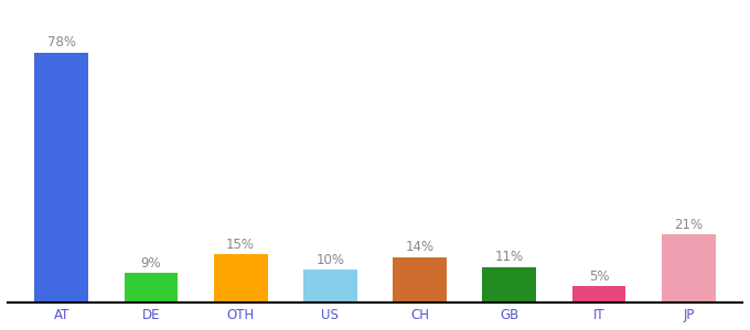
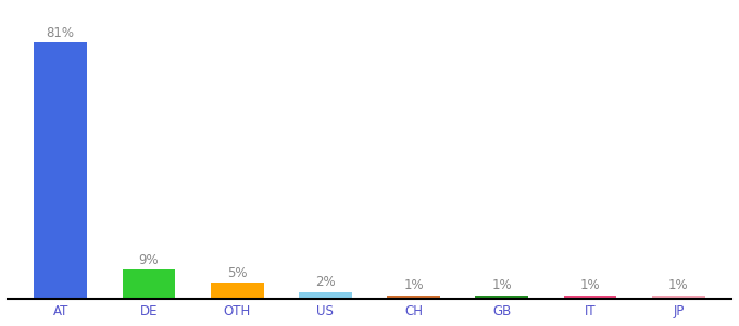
AT: 78% -> 81%
OTH: 15% -> 5%
US: 10% -> 2%
CH: 14% -> 1%
GB: 11% -> 1%
IT: 5% -> 1%
JP: 21% -> 1%
